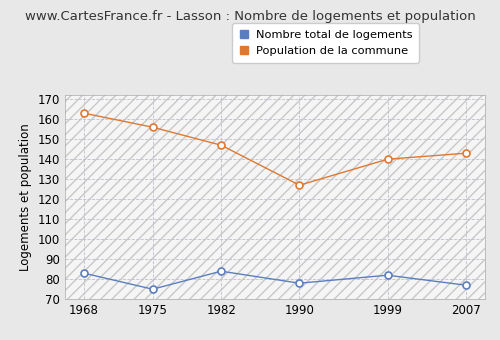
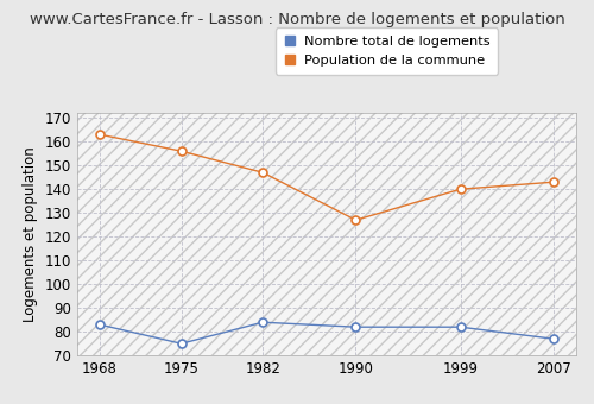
Nombre total de logements/1990: 78 -> 82
